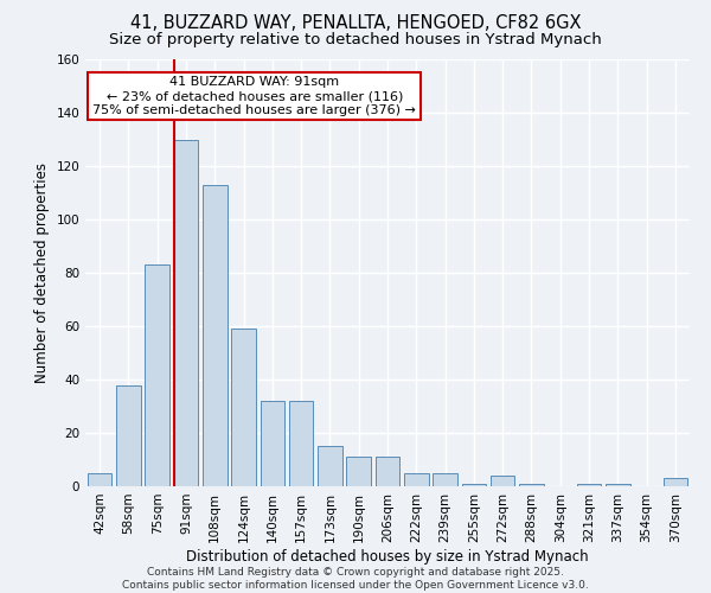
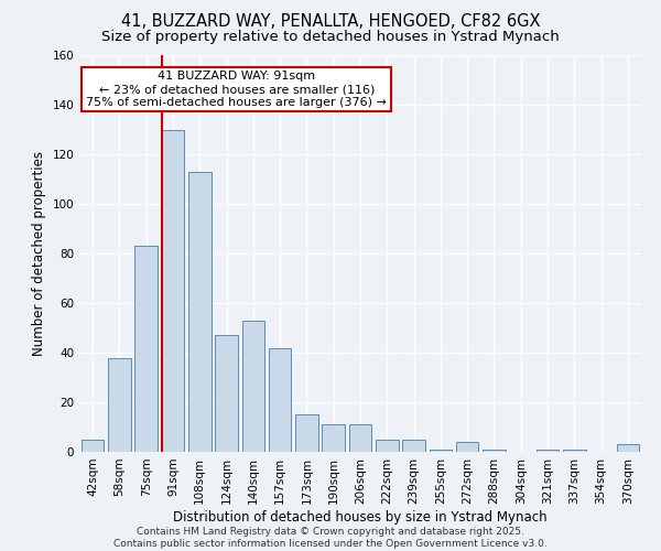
124sqm: 59 -> 47
140sqm: 32 -> 53
157sqm: 32 -> 42
